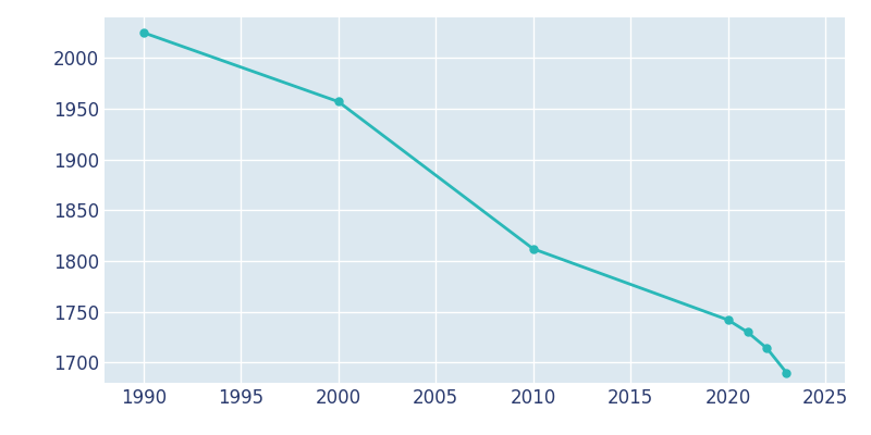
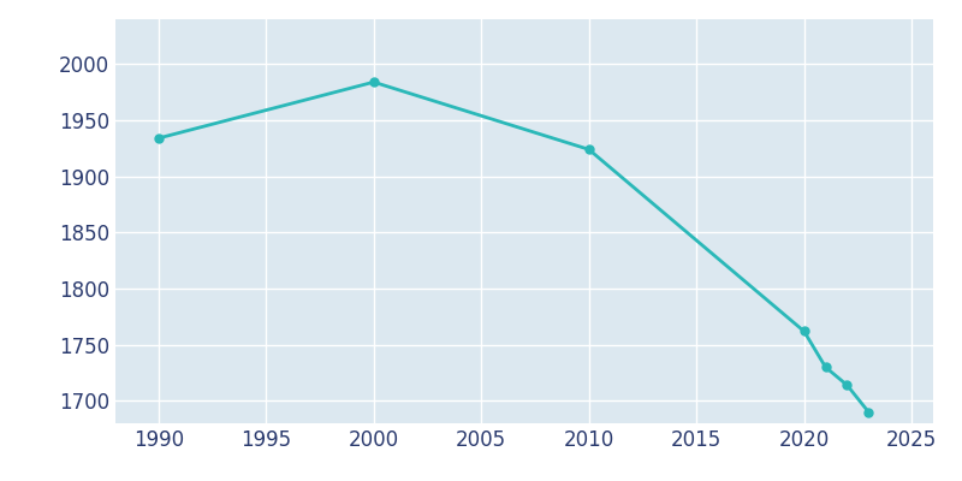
1990: 2025 -> 1934
2000: 1957 -> 1984
2010: 1812 -> 1924
2020: 1742 -> 1762
